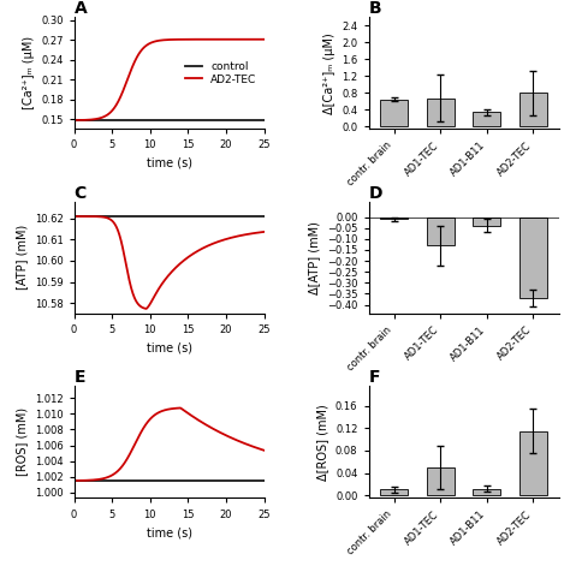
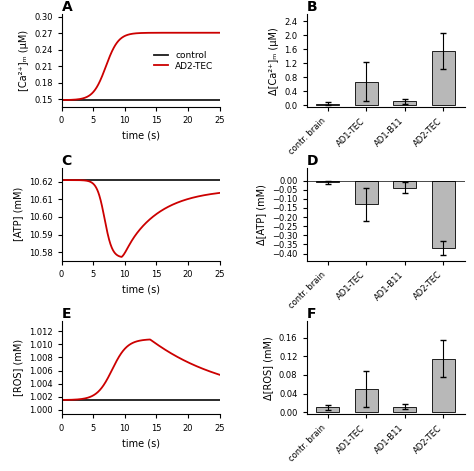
B/contr. brain: 0.65 -> 0.05
B/AD1-B11: 0.35 -> 0.12
B/AD2-TEC: 0.80 -> 1.55
